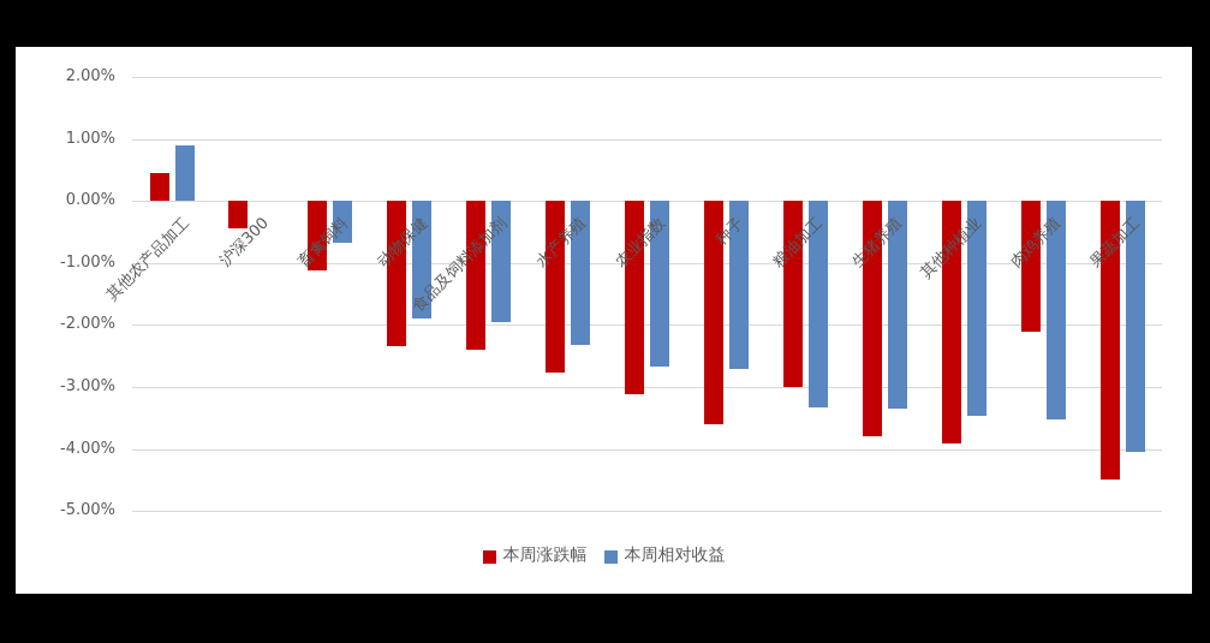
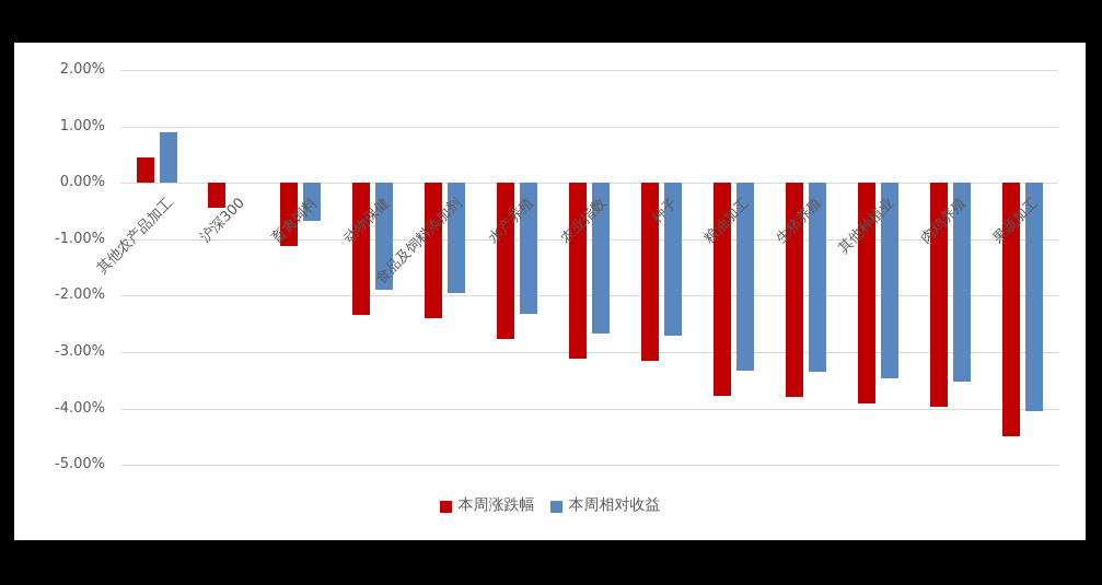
本周涨跌幅/种子: -3.6% -> -3.2%
本周涨跌幅/粮油加工: -3.0% -> -3.8%
本周涨跌幅/肉鸡养殖: -2.1% -> -4.0%
